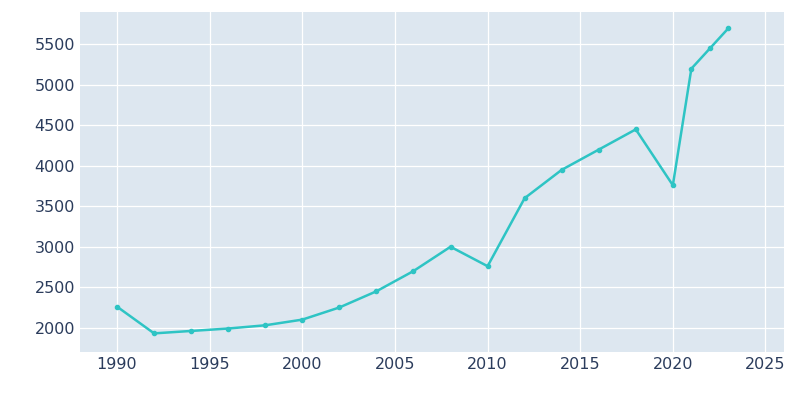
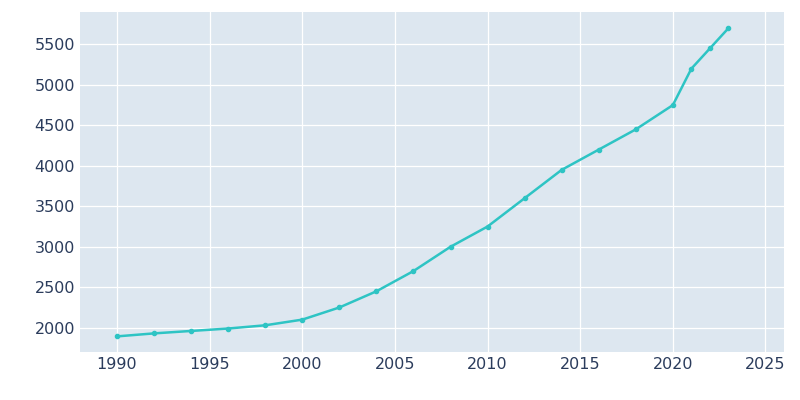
1990: 2260 -> 1890
2010: 2760 -> 3250
2020: 3760 -> 4750
